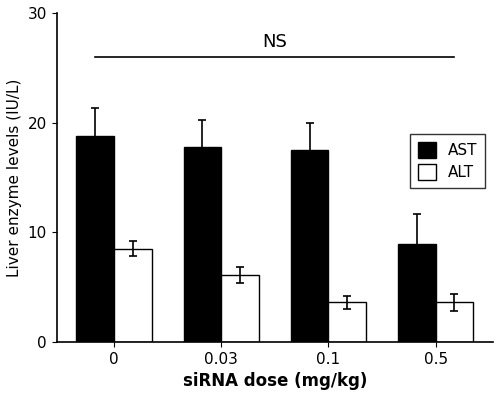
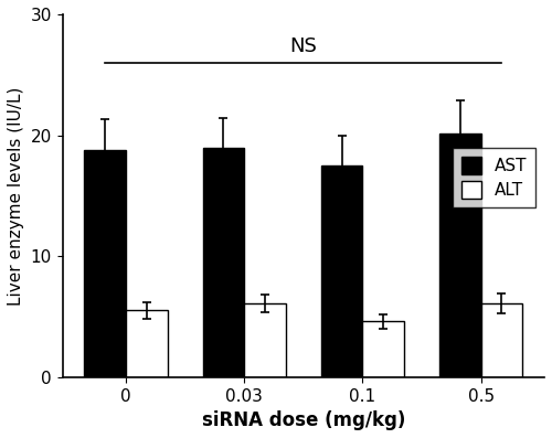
ALT/0: 8.5 -> 5.5
AST/0.03: 17.8 -> 19.0
ALT/0.1: 3.6 -> 4.6
AST/0.5: 8.9 -> 20.1
ALT/0.5: 3.6 -> 6.1
